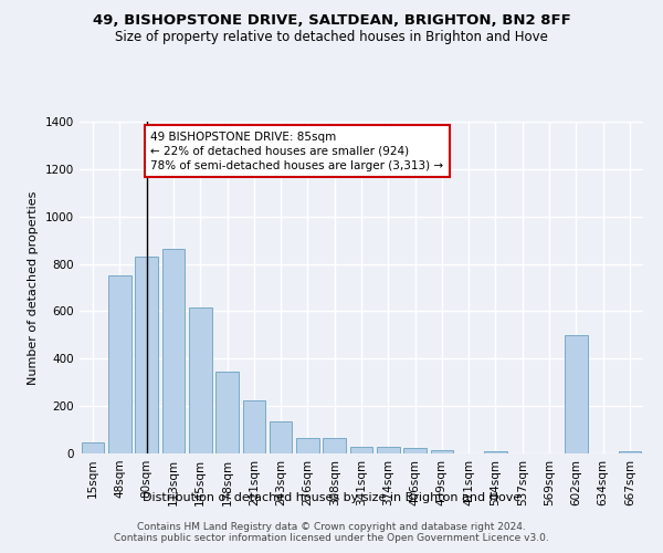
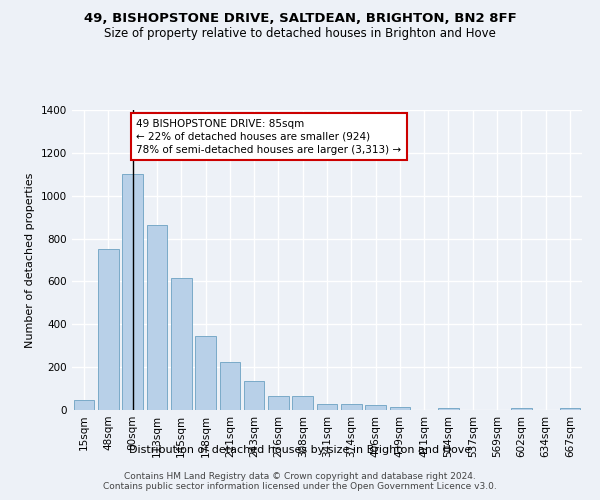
80sqm: 830 -> 1100
602sqm: 500 -> 10
